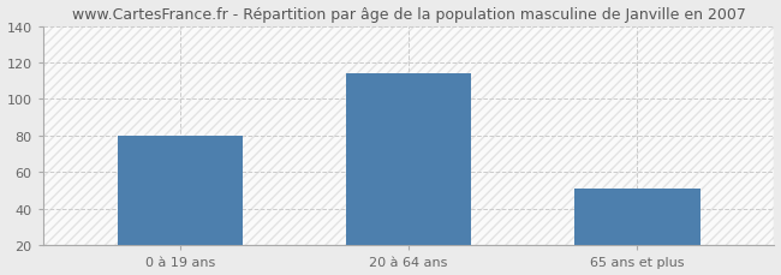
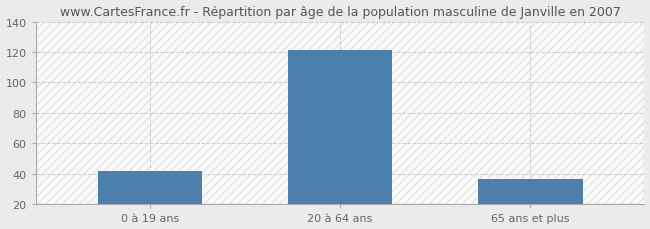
0 à 19 ans: 80 -> 42
20 à 64 ans: 114 -> 121
65 ans et plus: 51 -> 37
